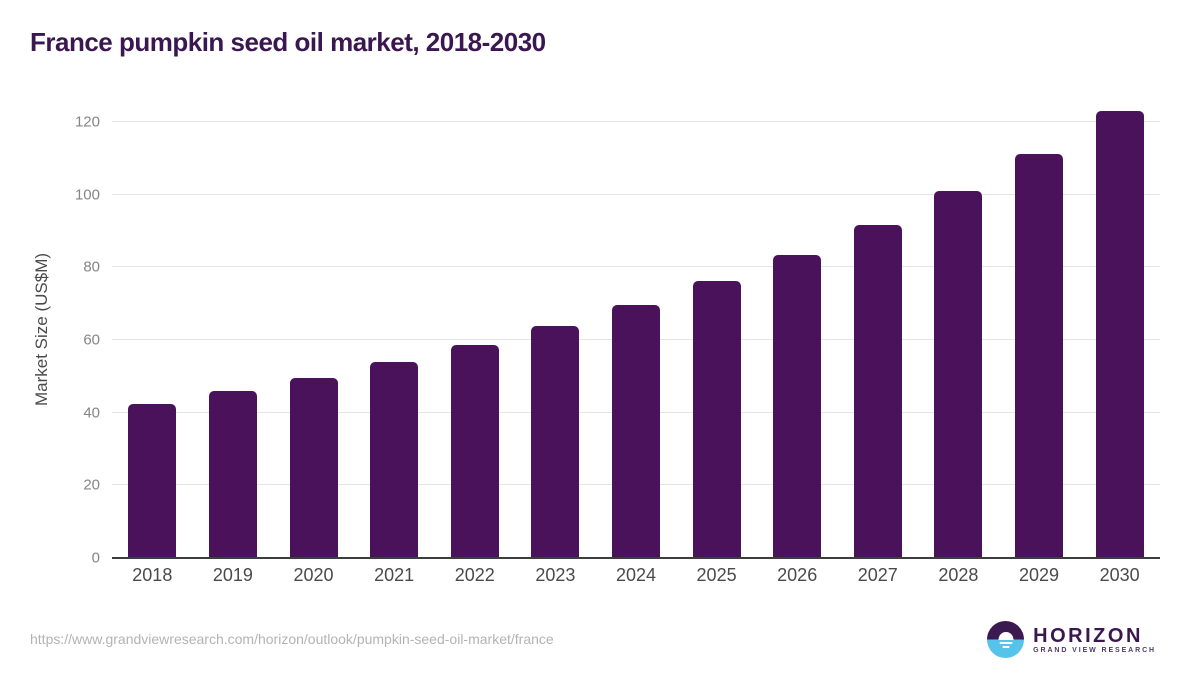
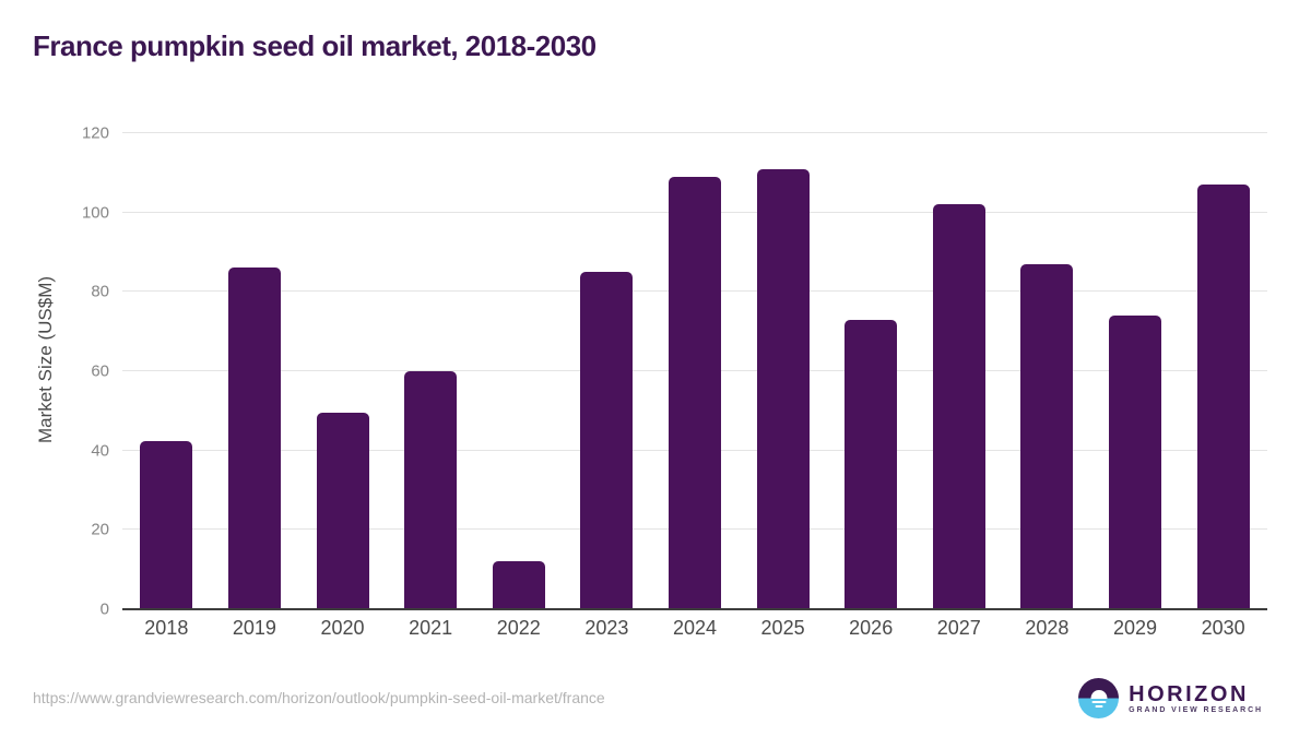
2019: 46 -> 86
2021: 54 -> 60
2022: 59 -> 12
2023: 64 -> 85
2024: 70 -> 109
2025: 76 -> 111
2026: 83 -> 73
2027: 92 -> 102
2028: 101 -> 87
2029: 111 -> 74
2030: 123 -> 107
